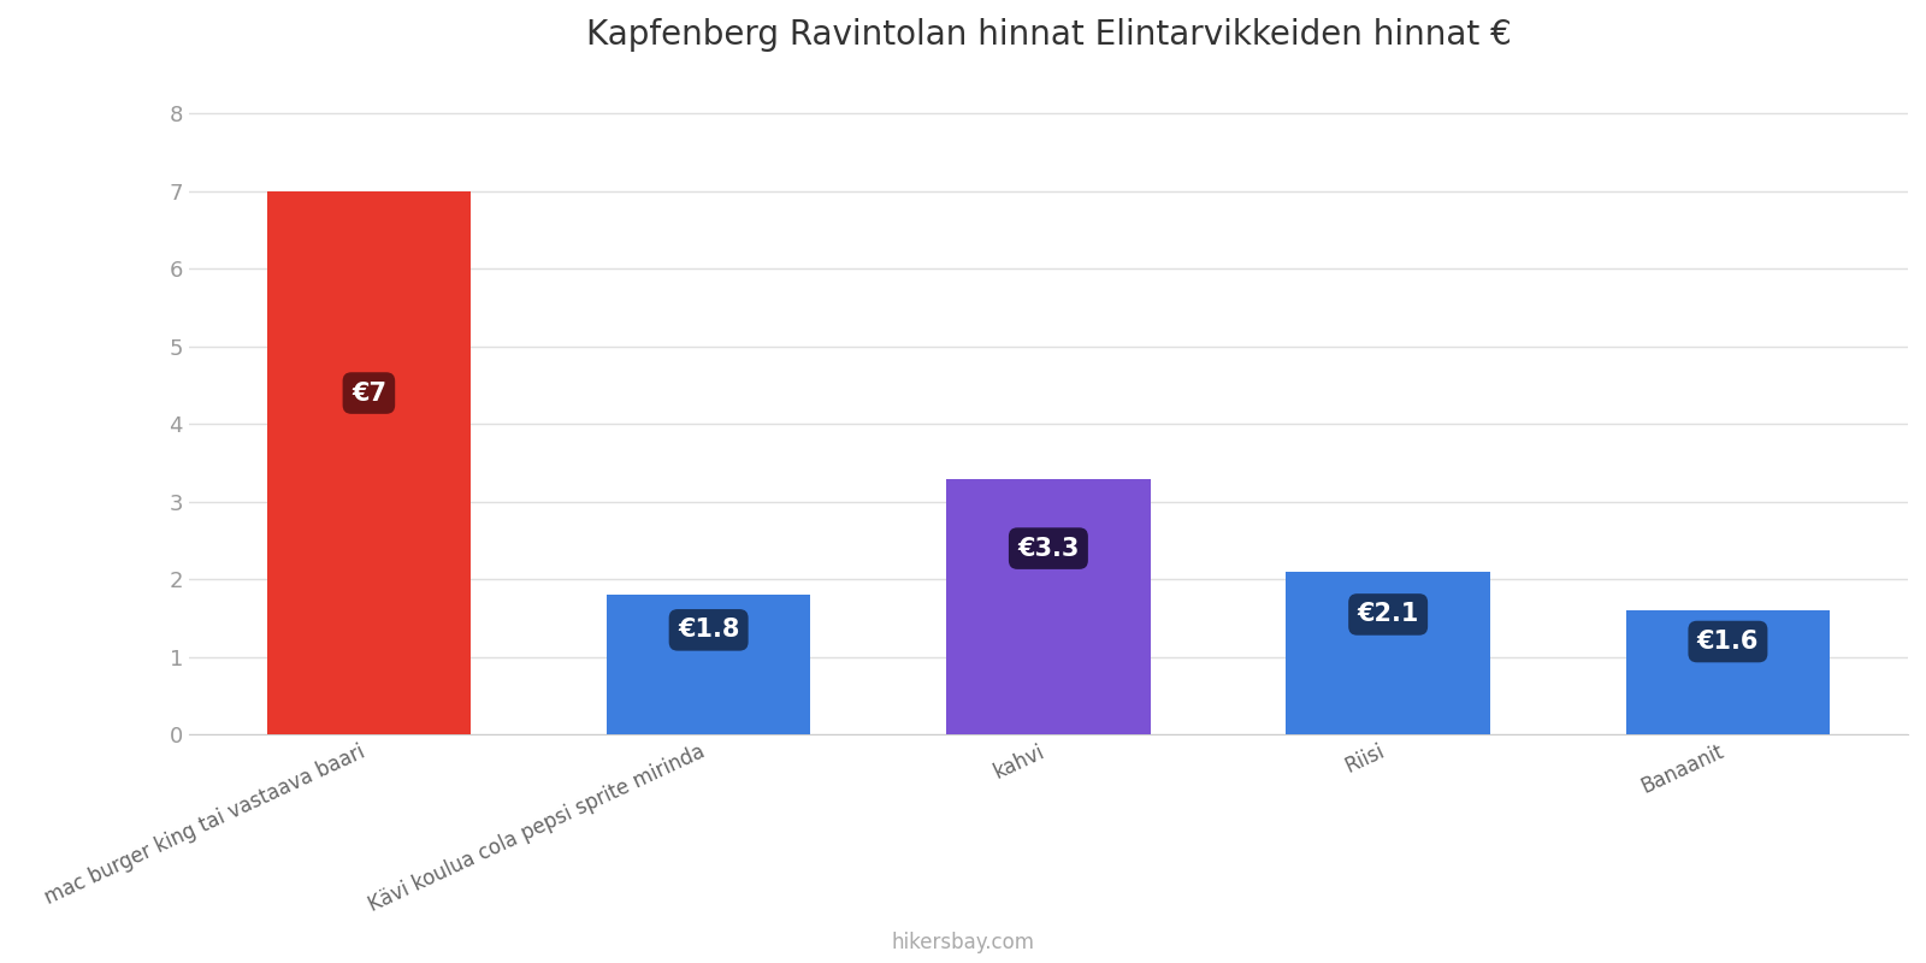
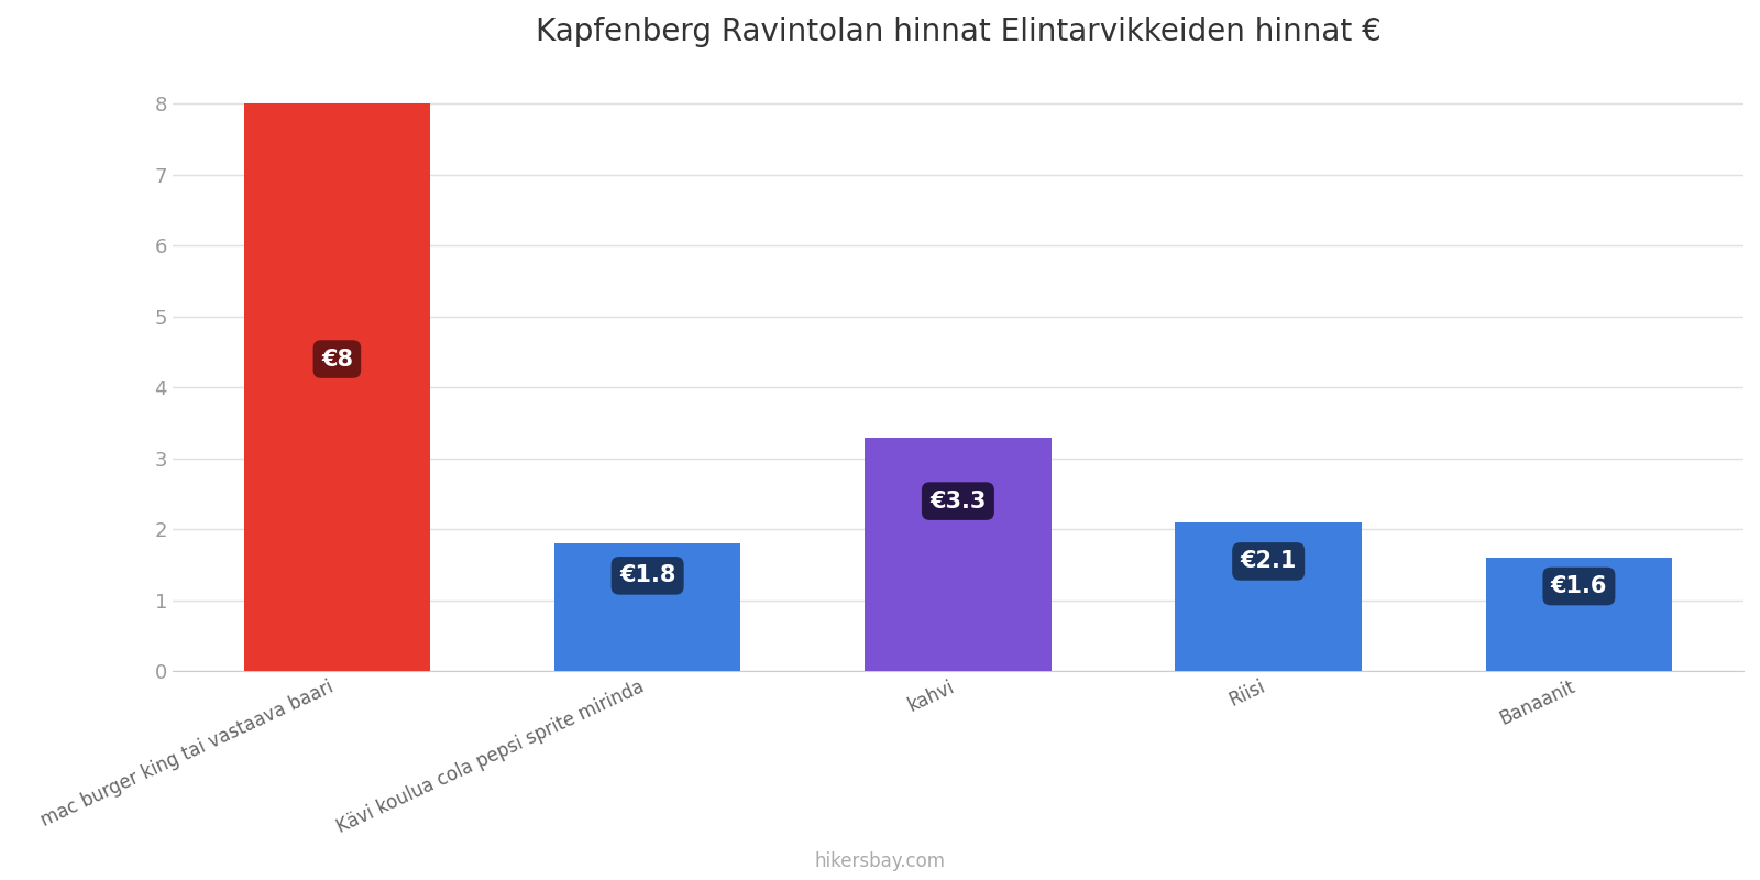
mac burger king tai vastaava baari: €7 -> €8
